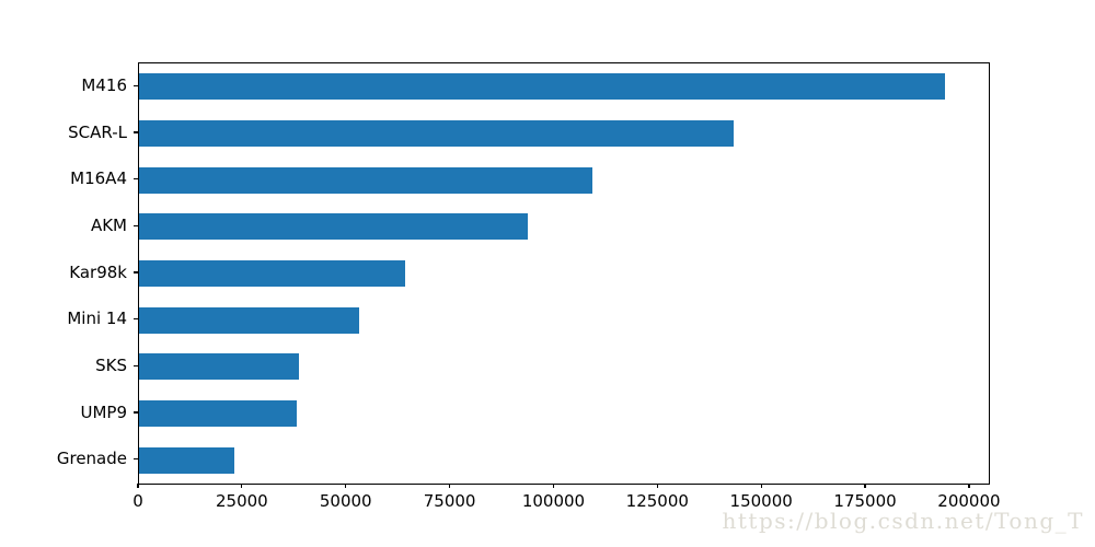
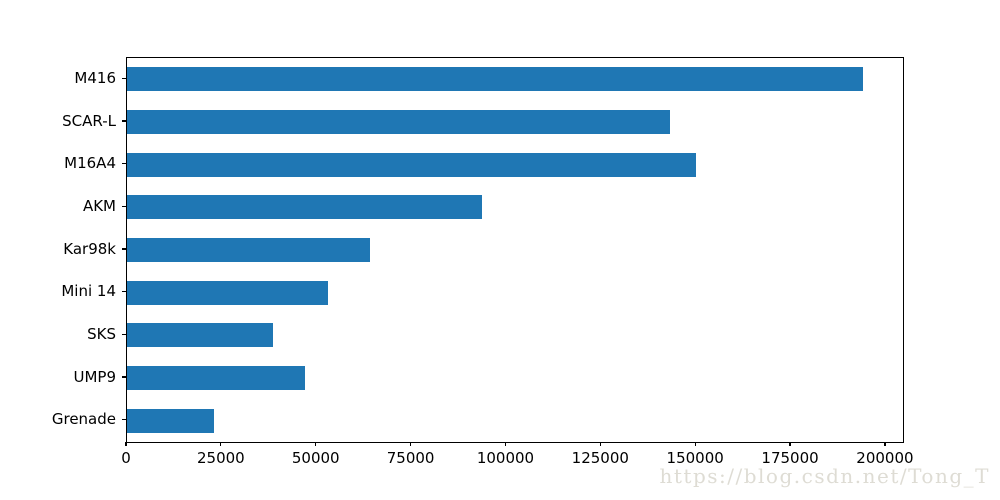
M16A4: 109000 -> 150000
UMP9: 38000 -> 47000
